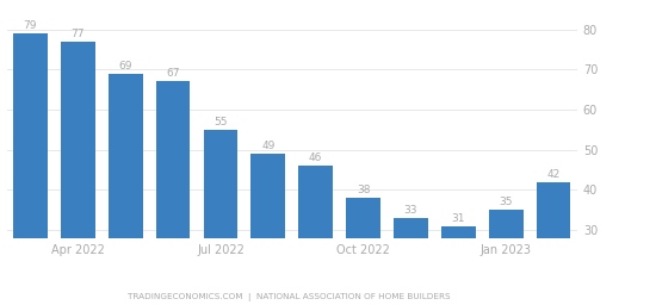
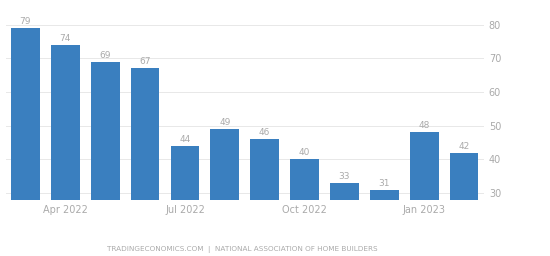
Apr 2022: 77 -> 74
Jul 2022: 55 -> 44
Oct 2022: 38 -> 40
Jan 2023: 35 -> 48
